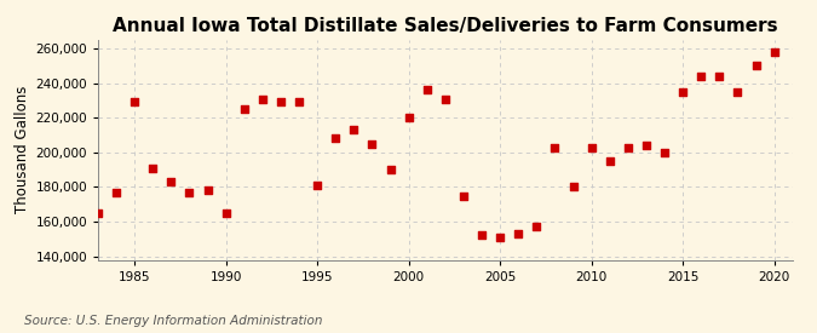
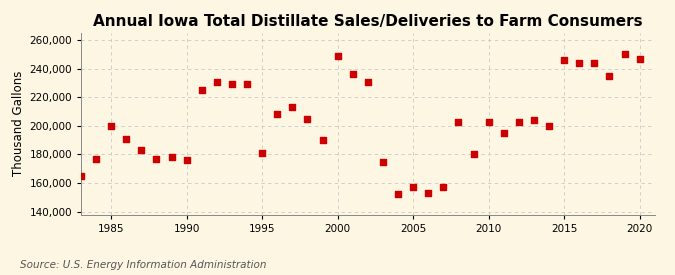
1985: 229,000 -> 200,000
1990: 165,000 -> 176,000
2000: 220,000 -> 249,000
2005: 151,000 -> 157,000
2015: 235,000 -> 246,000
2020: 258,000 -> 247,000
